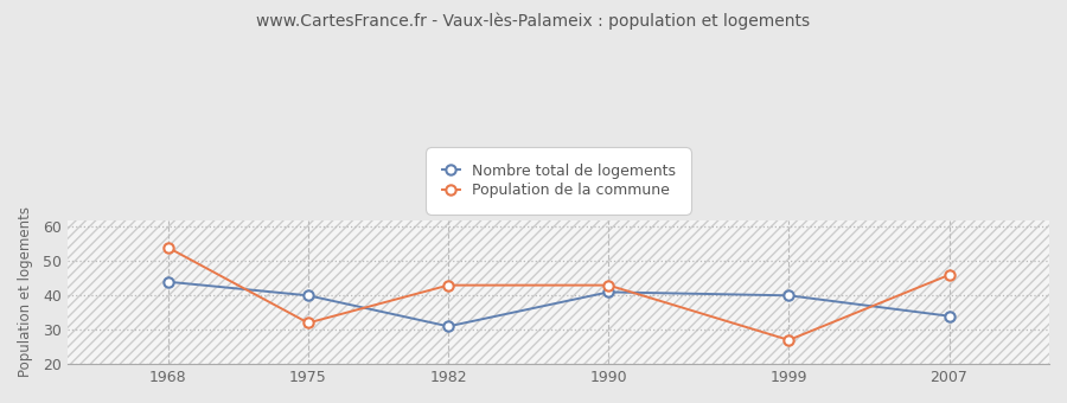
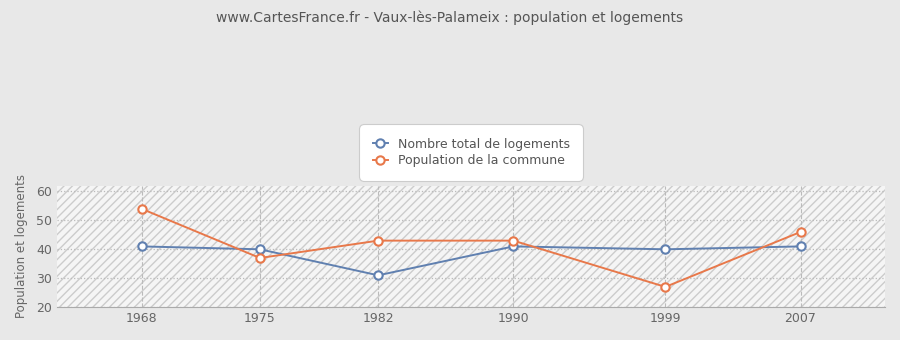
Nombre total de logements/1968: 44 -> 41
Population de la commune/1975: 32 -> 37
Nombre total de logements/2007: 34 -> 41
